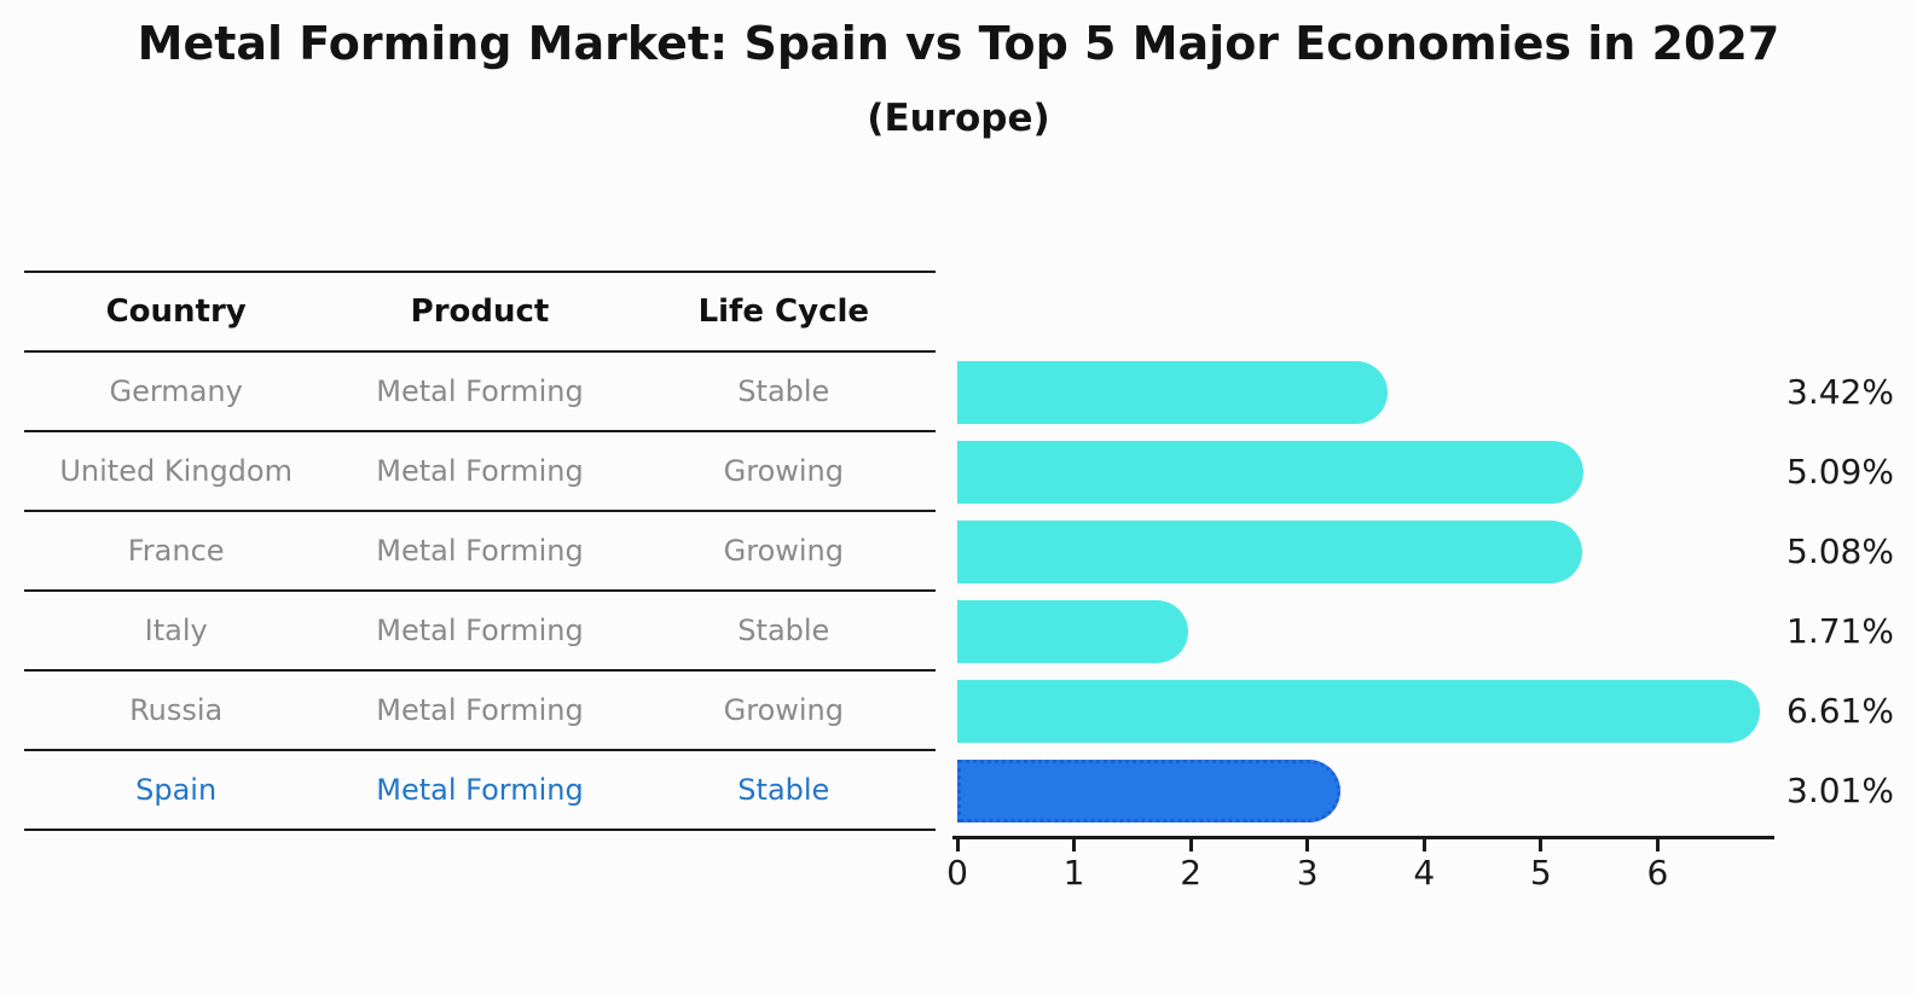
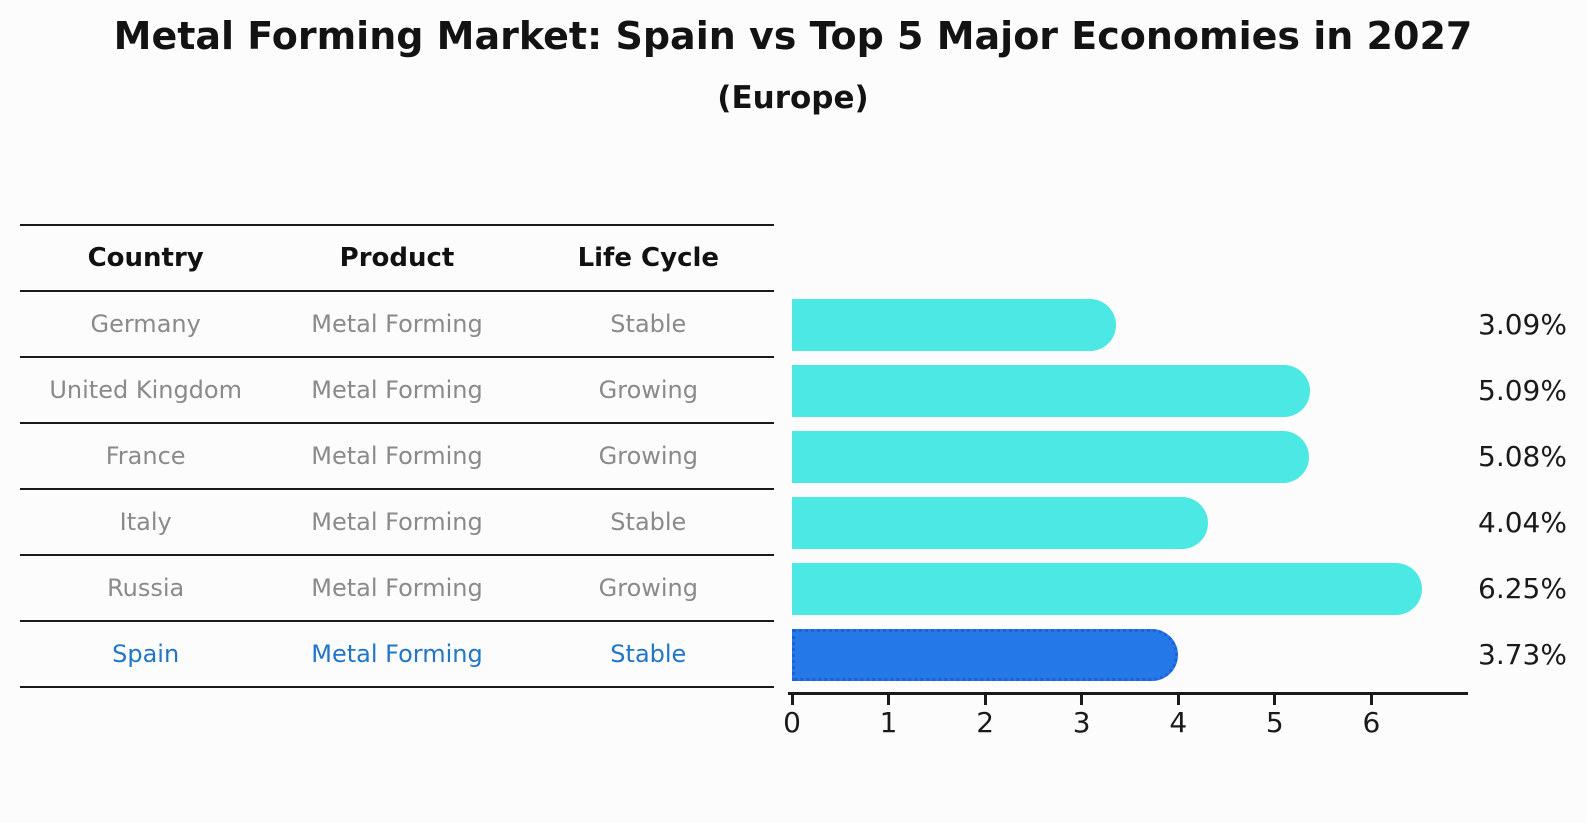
Germany: 3.42% -> 3.09%
Italy: 1.71% -> 4.04%
Russia: 6.61% -> 6.25%
Spain: 3.01% -> 3.73%
